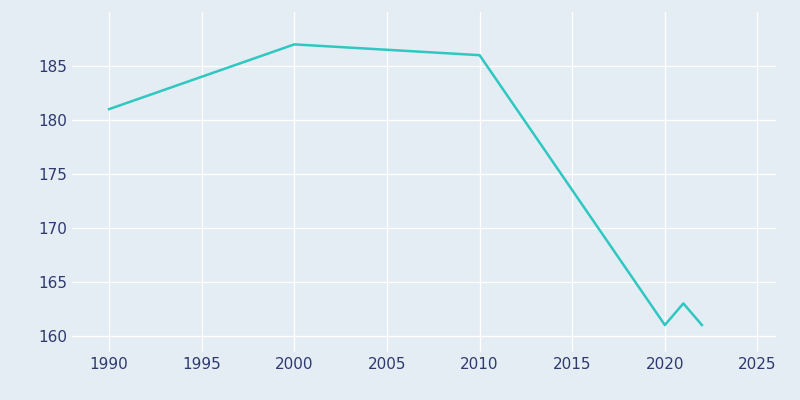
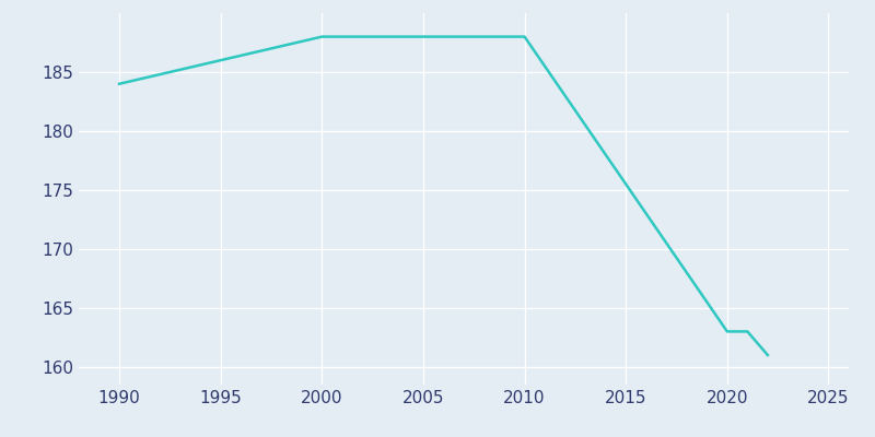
1990: 181 -> 184
2000: 187 -> 188
2010: 186 -> 188
2020: 161 -> 163
